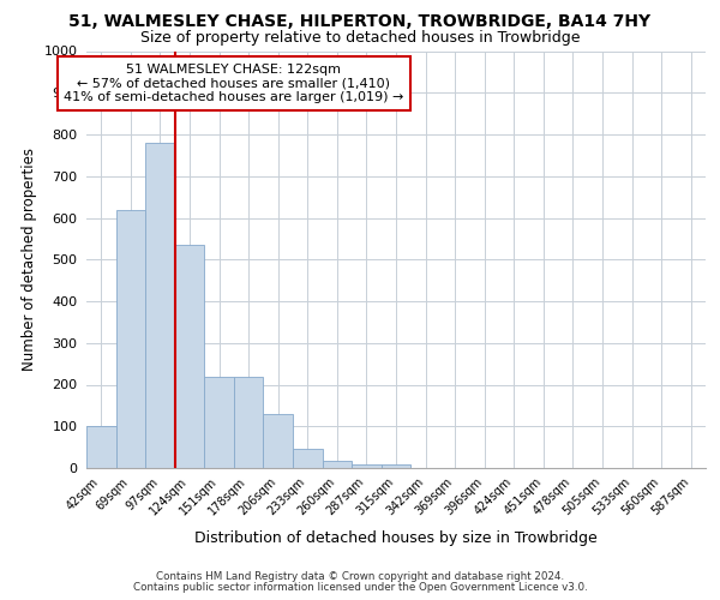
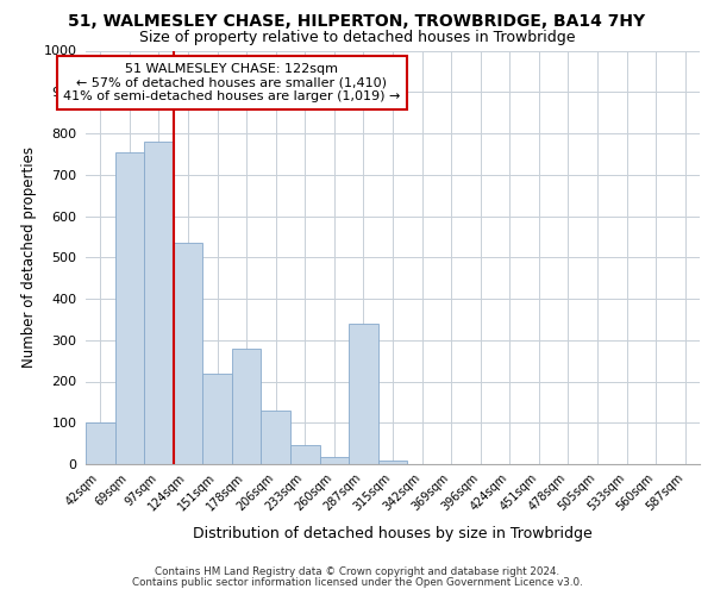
69sqm: 620 -> 755
178sqm: 220 -> 280
287sqm: 10 -> 340
